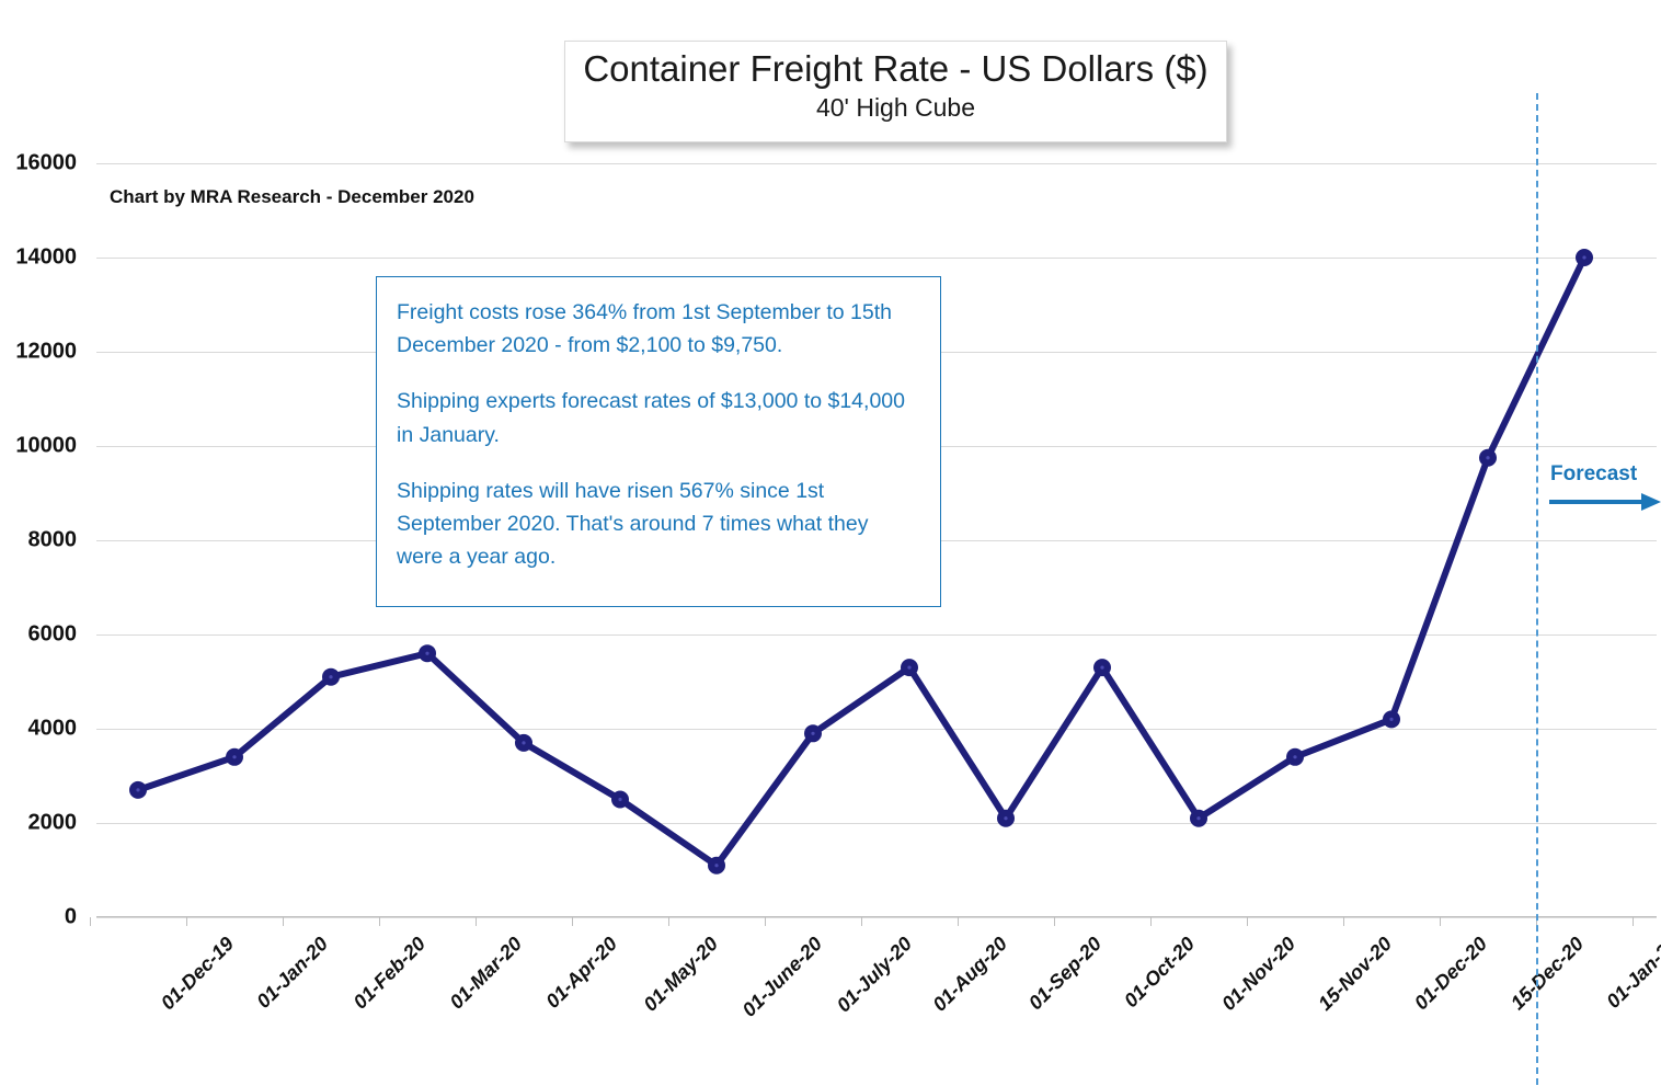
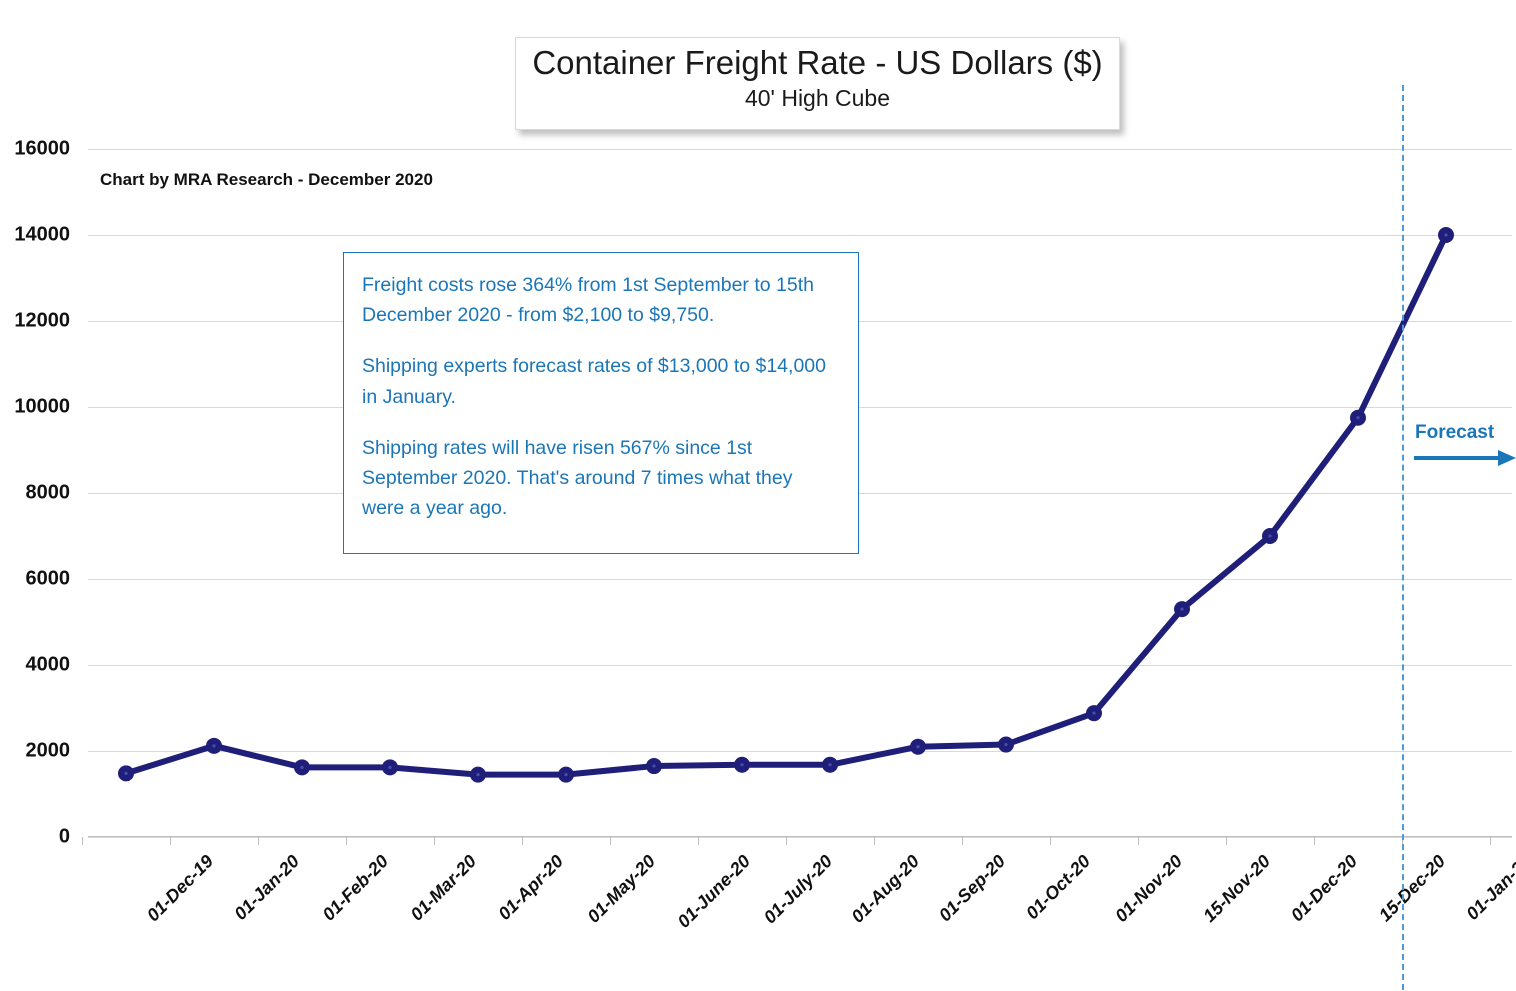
01-Dec-19: 2700 -> 1500
01-Jan-20: 3400 -> 2100
01-Feb-20: 5100 -> 1600
01-Mar-20: 5600 -> 1600
01-Apr-20: 3700 -> 1400
01-May-20: 2500 -> 1400
01-June-20: 1100 -> 1600
01-July-20: 3900 -> 1700
01-Aug-20: 5300 -> 1700
01-Oct-20: 5300 -> 2200
01-Nov-20: 2100 -> 2900
15-Nov-20: 3400 -> 5300
01-Dec-20: 4200 -> 7000
